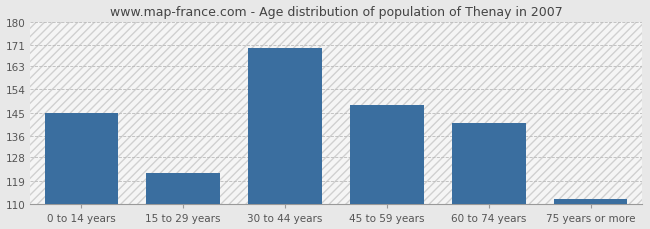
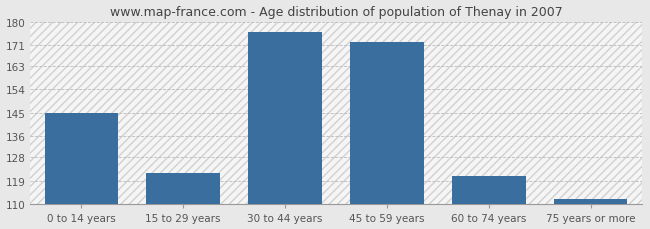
30 to 44 years: 170 -> 176
45 to 59 years: 148 -> 172
60 to 74 years: 141 -> 121
